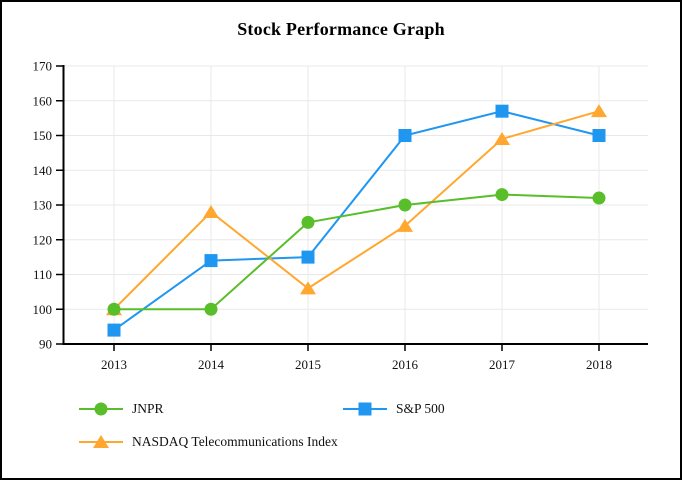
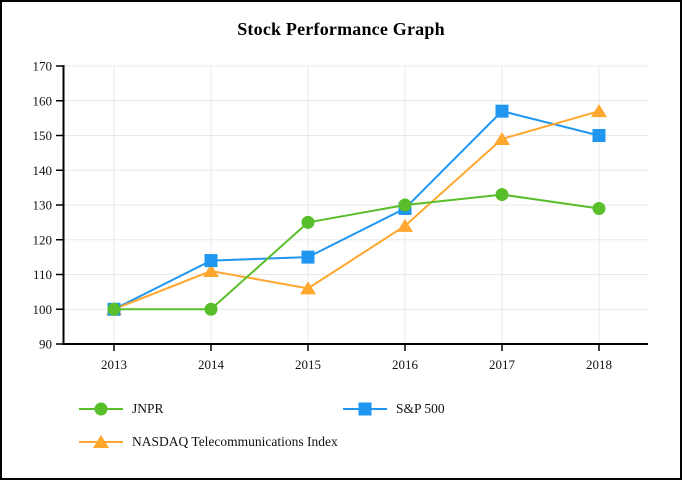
S&P 500/2013: 94 -> 100
NASDAQ Telecommunications Index/2014: 128 -> 111
S&P 500/2016: 150 -> 129
JNPR/2018: 132 -> 129
